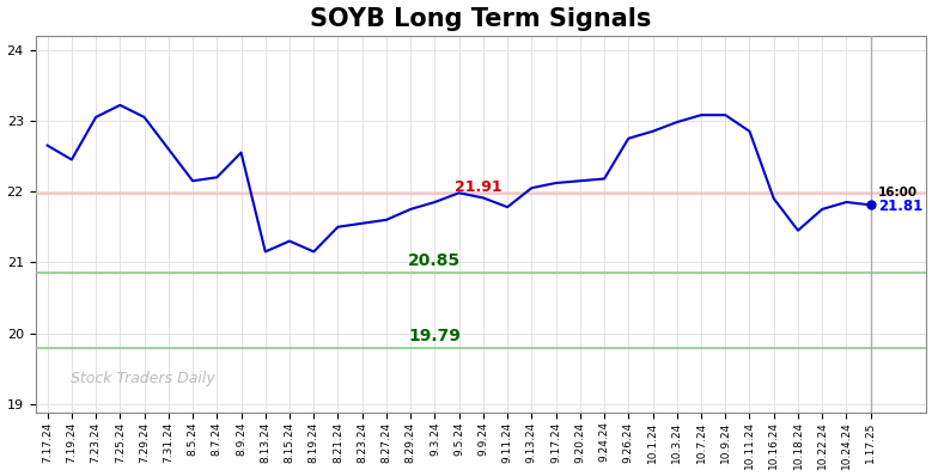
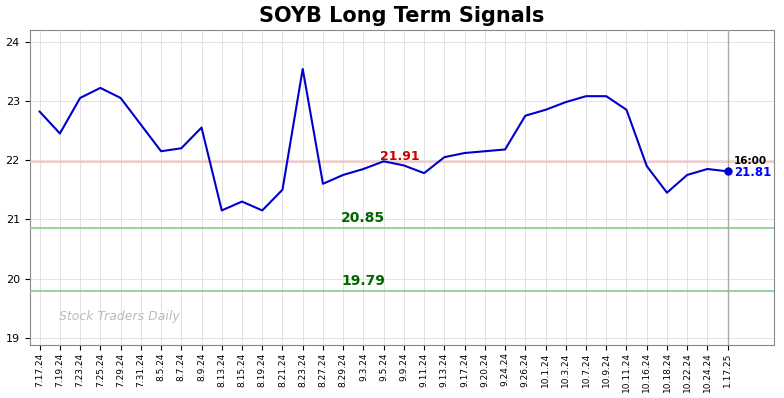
7.17.24: 22.65 -> 22.82
8.23.24: 21.55 -> 23.54
